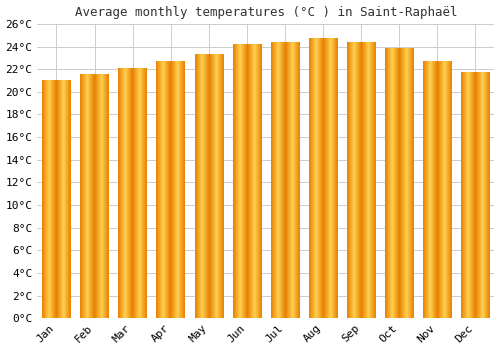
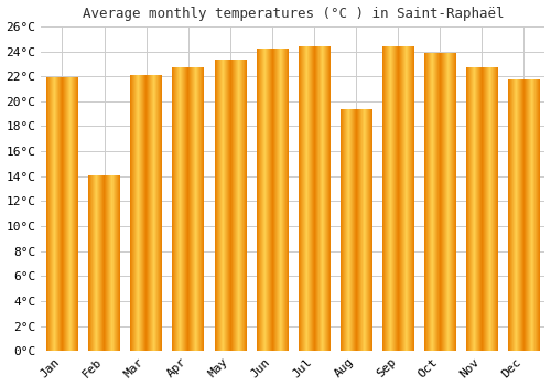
Jan: 21.0°C -> 21.9°C
Feb: 21.5°C -> 14.0°C
Aug: 24.7°C -> 19.3°C
